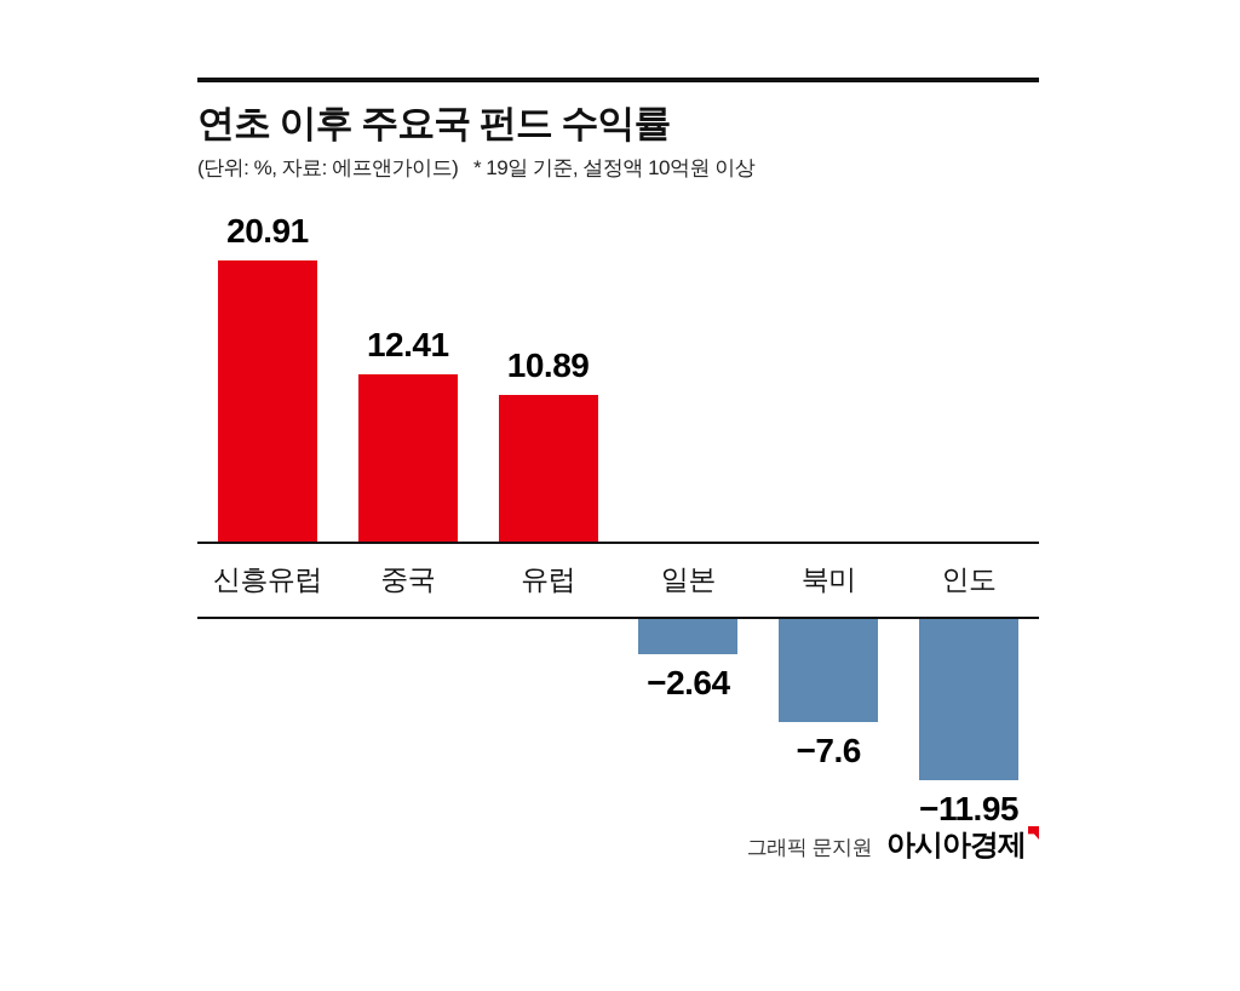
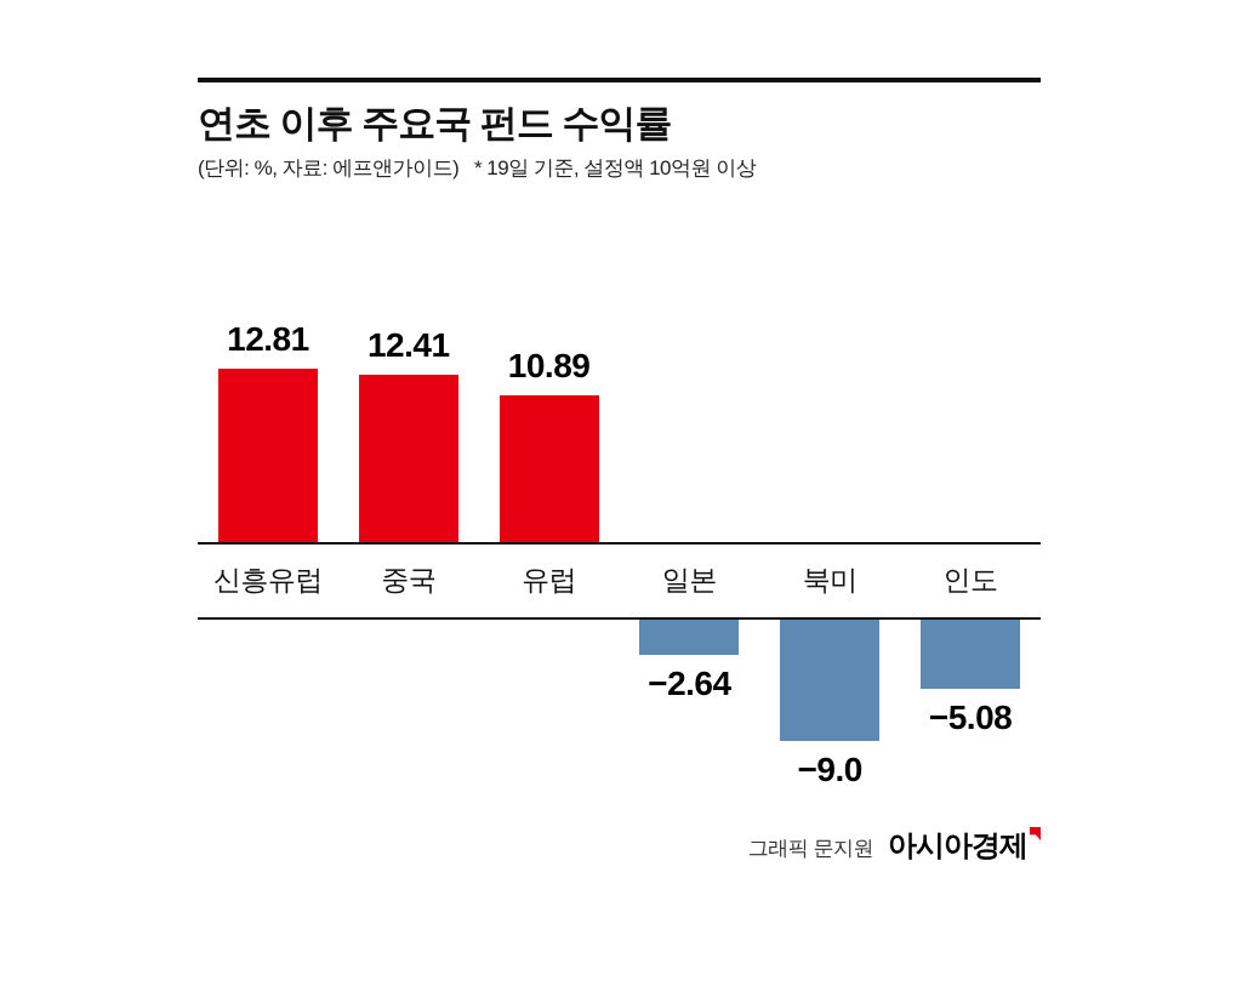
신흥유럽: 20.91 -> 12.81
북미: −7.6 -> −9.0
인도: −11.95 -> −5.08
